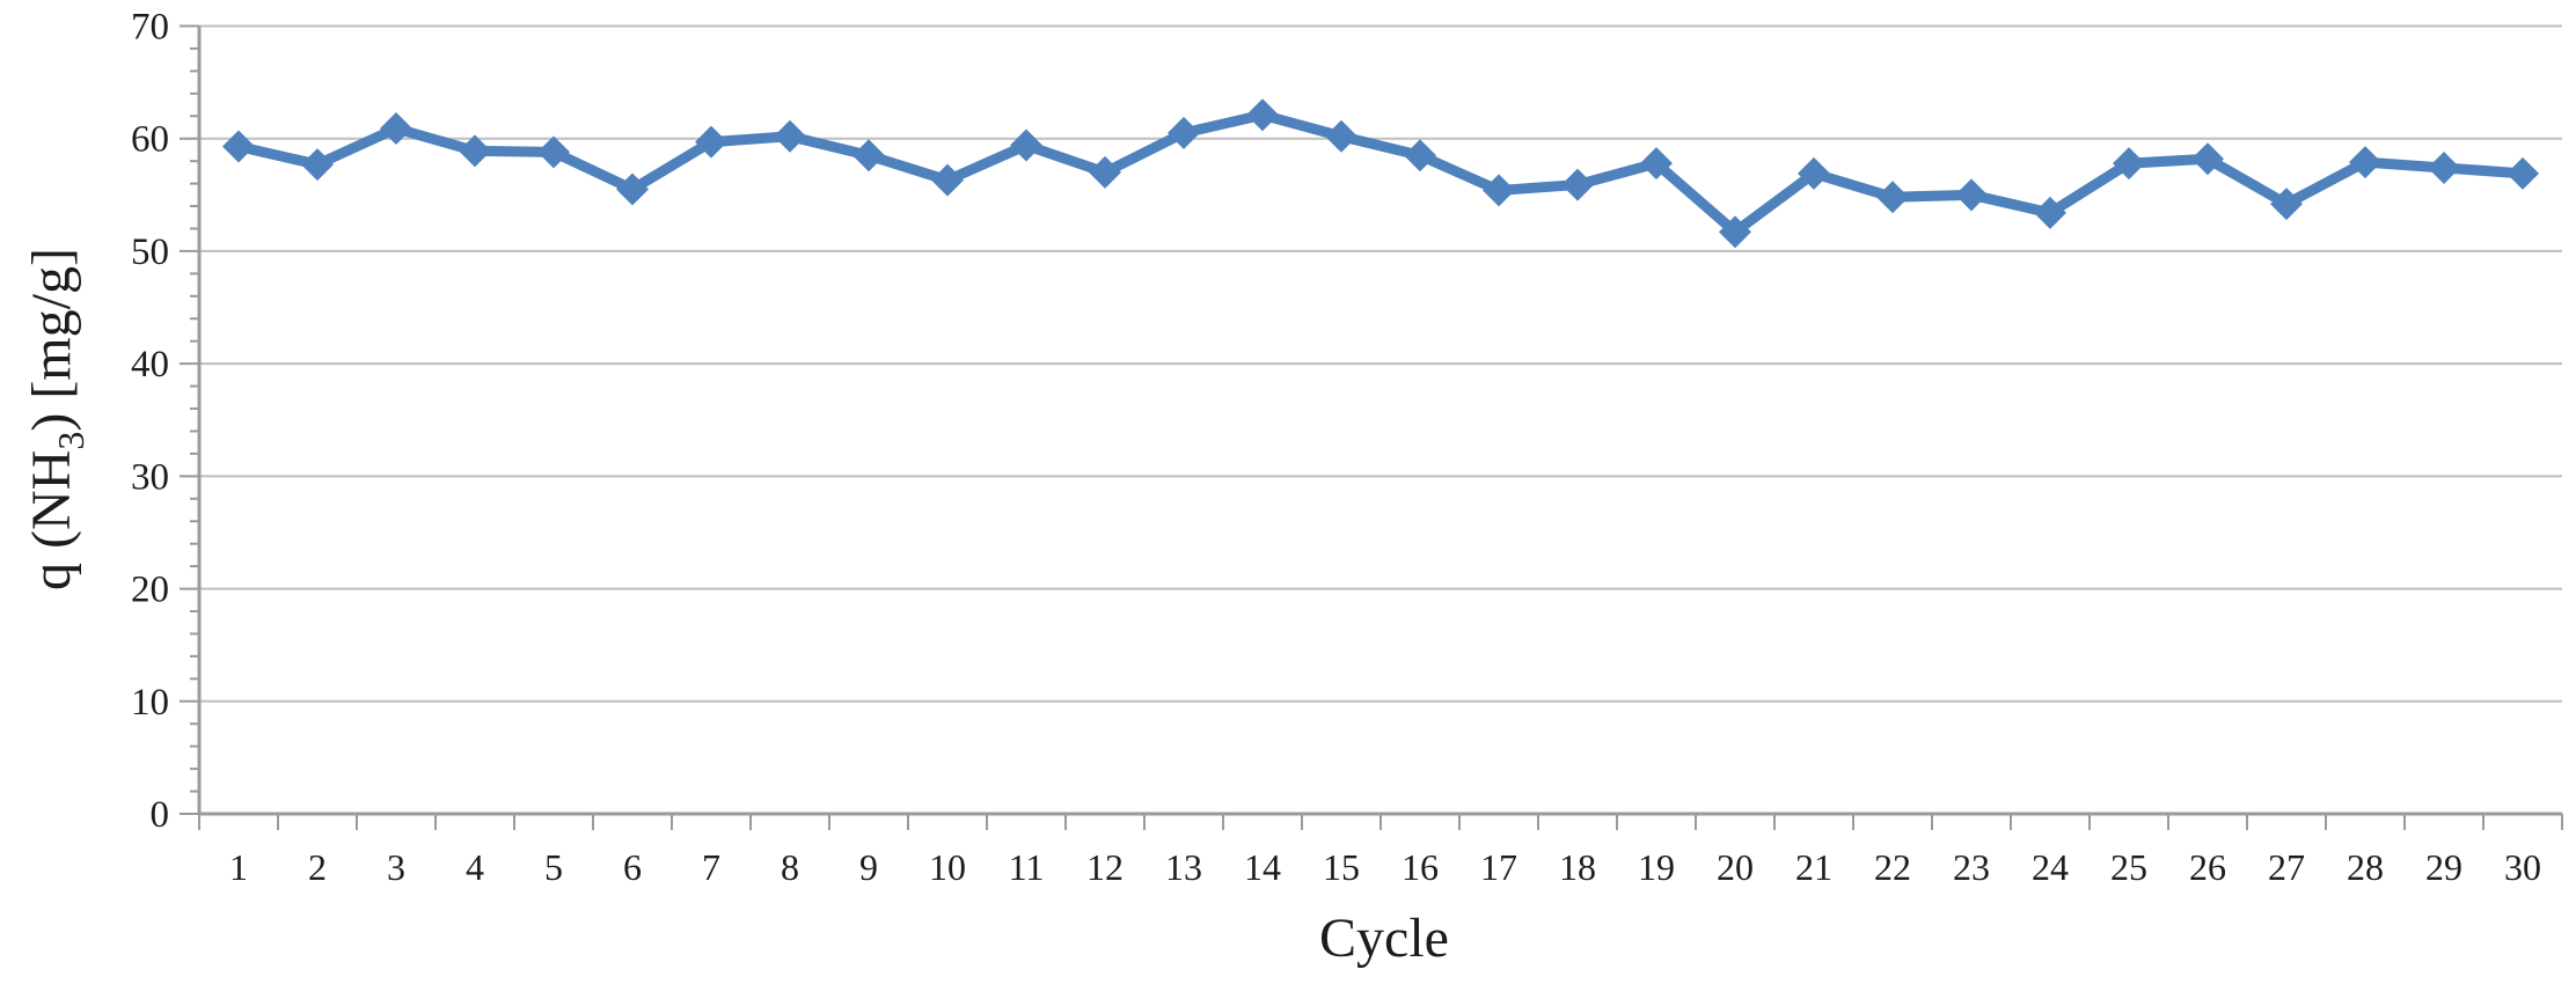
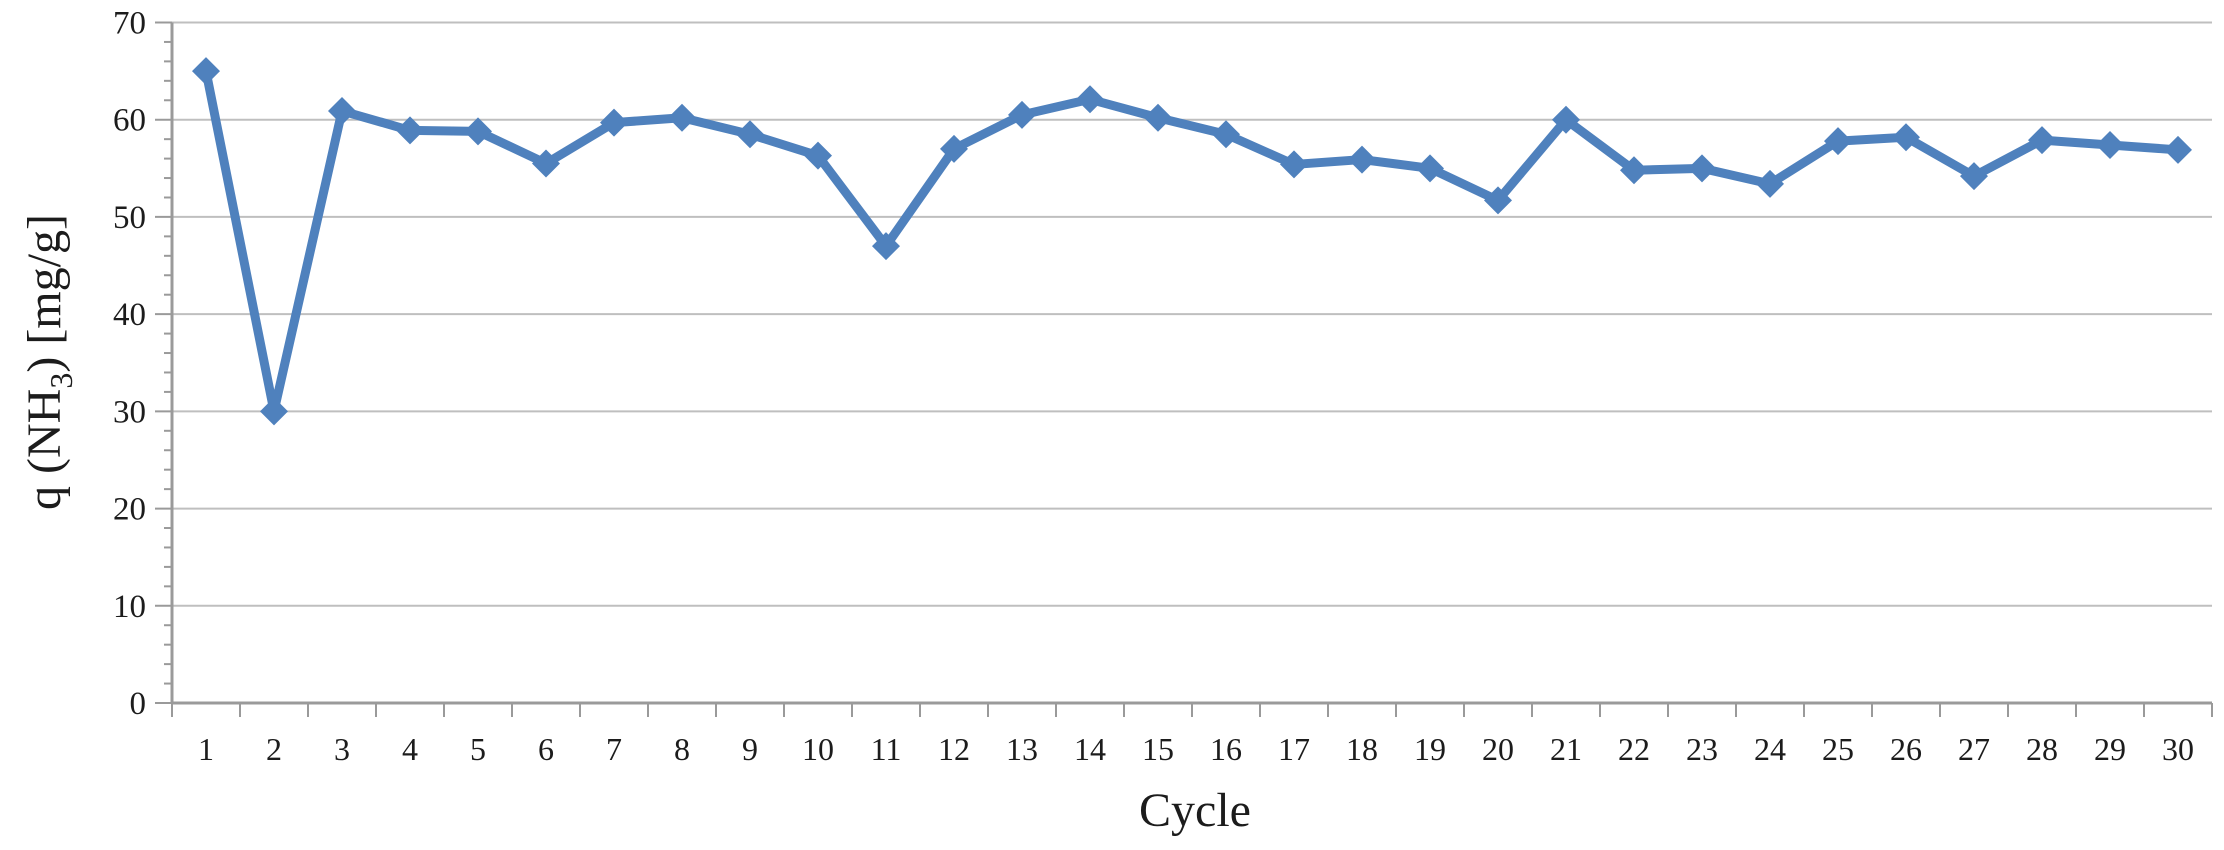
1: 59 -> 65
2: 58 -> 30
11: 59 -> 47
19: 58 -> 55
21: 57 -> 60
